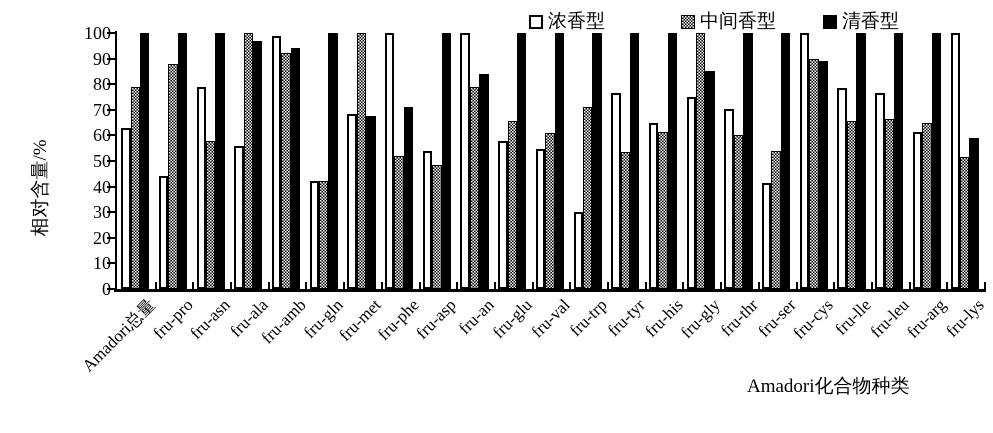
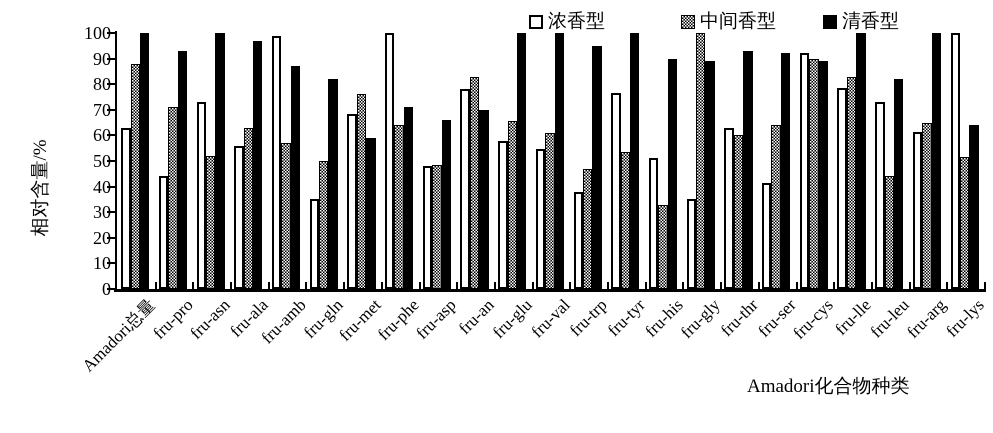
中间香型/Amadori总量: 79 -> 88
中间香型/fru-pro: 88 -> 71
清香型/fru-pro: 100 -> 93
浓香型/fru-asn: 79 -> 73
中间香型/fru-asn: 58 -> 52
中间香型/fru-ala: 100 -> 63
中间香型/fru-amb: 92 -> 57
清香型/fru-amb: 94 -> 87
浓香型/fru-gln: 42 -> 35
中间香型/fru-gln: 42 -> 50
清香型/fru-gln: 100 -> 82
中间香型/fru-met: 100 -> 76
清香型/fru-met: 68 -> 59
中间香型/fru-phe: 52 -> 64
浓香型/fru-asp: 54 -> 48
清香型/fru-asp: 100 -> 66
浓香型/fru-an: 100 -> 78
中间香型/fru-an: 79 -> 83
清香型/fru-an: 84 -> 70
浓香型/fru-trp: 30 -> 38
中间香型/fru-trp: 71 -> 47
清香型/fru-trp: 100 -> 95
浓香型/fru-his: 65 -> 51
中间香型/fru-his: 62 -> 33
清香型/fru-his: 100 -> 90
浓香型/fru-gly: 75 -> 35
清香型/fru-gly: 85 -> 89
浓香型/fru-thr: 70 -> 63
清香型/fru-thr: 100 -> 93
中间香型/fru-ser: 54 -> 64
清香型/fru-ser: 100 -> 92
浓香型/fru-cys: 100 -> 92
中间香型/fru-lle: 66 -> 83
浓香型/fru-leu: 76 -> 73
中间香型/fru-leu: 66 -> 44
清香型/fru-leu: 100 -> 82
清香型/fru-lys: 59 -> 64
